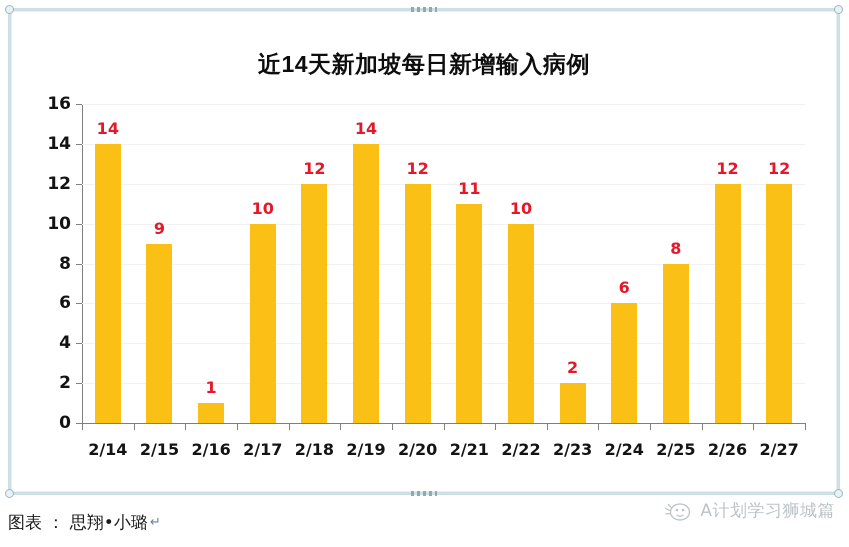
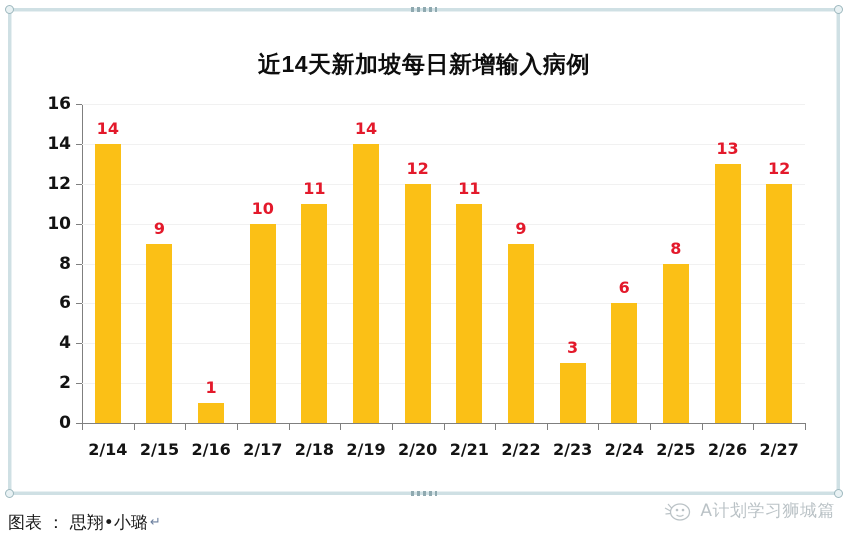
2/18: 12 -> 11
2/22: 10 -> 9
2/23: 2 -> 3
2/26: 12 -> 13
